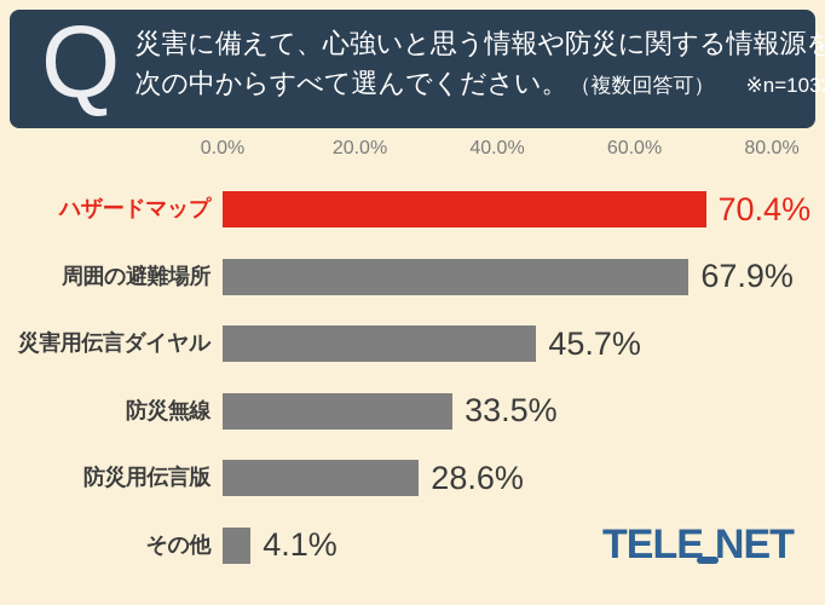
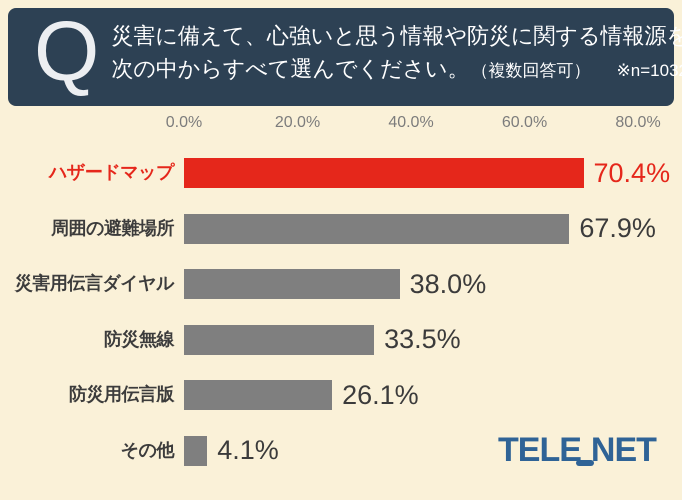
災害用伝言ダイヤル: 45.7% -> 38.0%
防災用伝言版: 28.6% -> 26.1%
